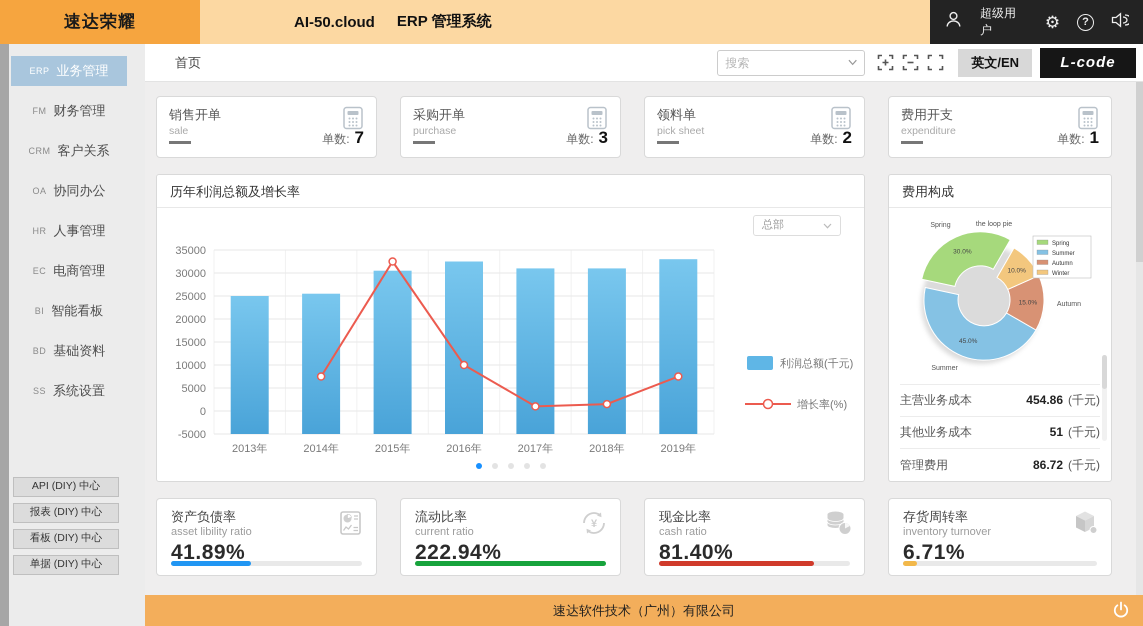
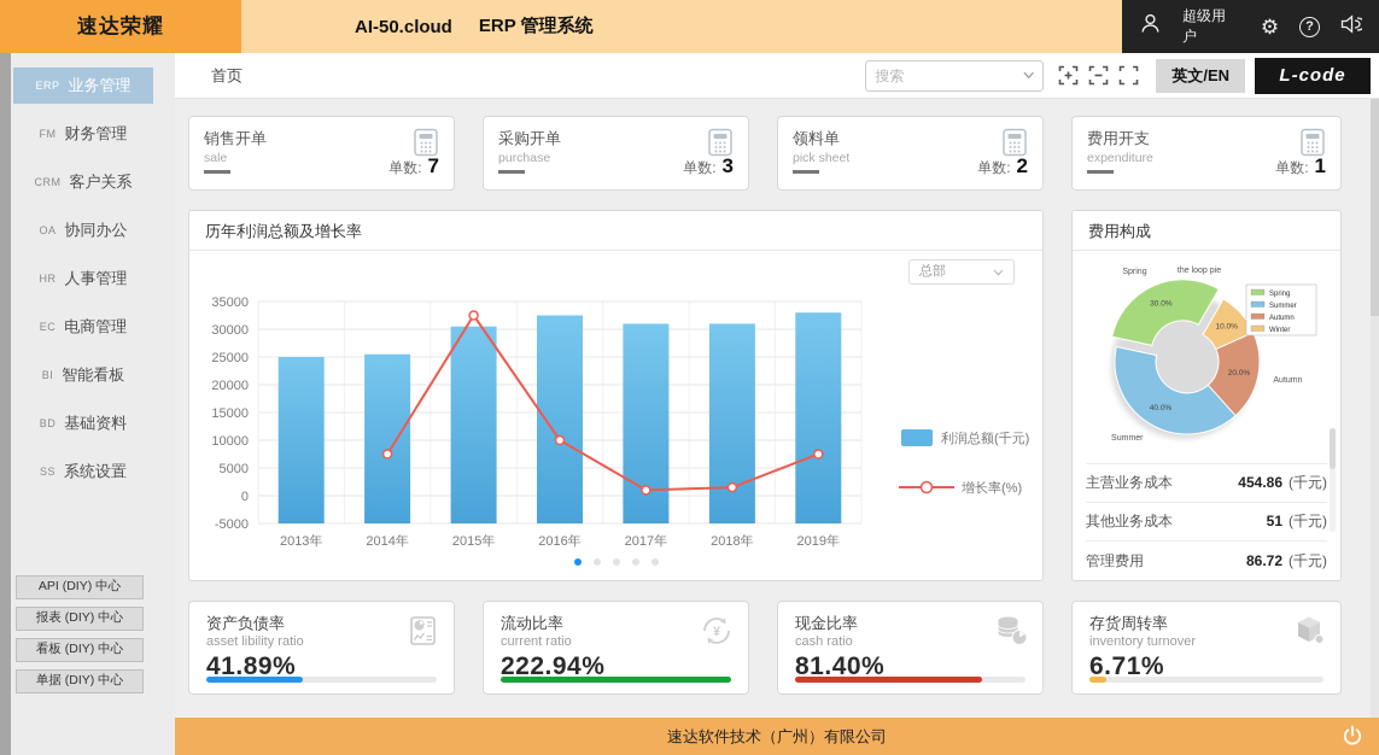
the loop pie/Summer: 45.0% -> 40.0%
the loop pie/Autumn: 15.0% -> 20.0%
